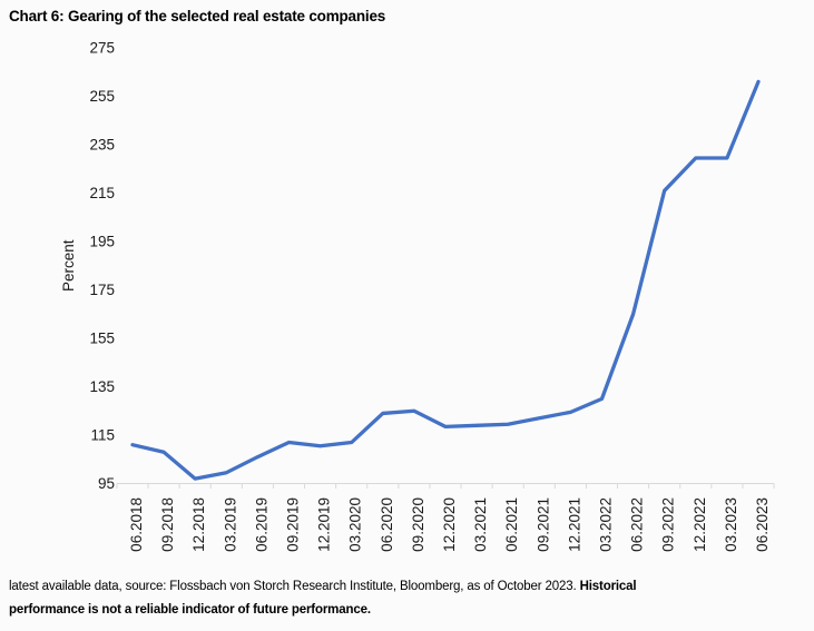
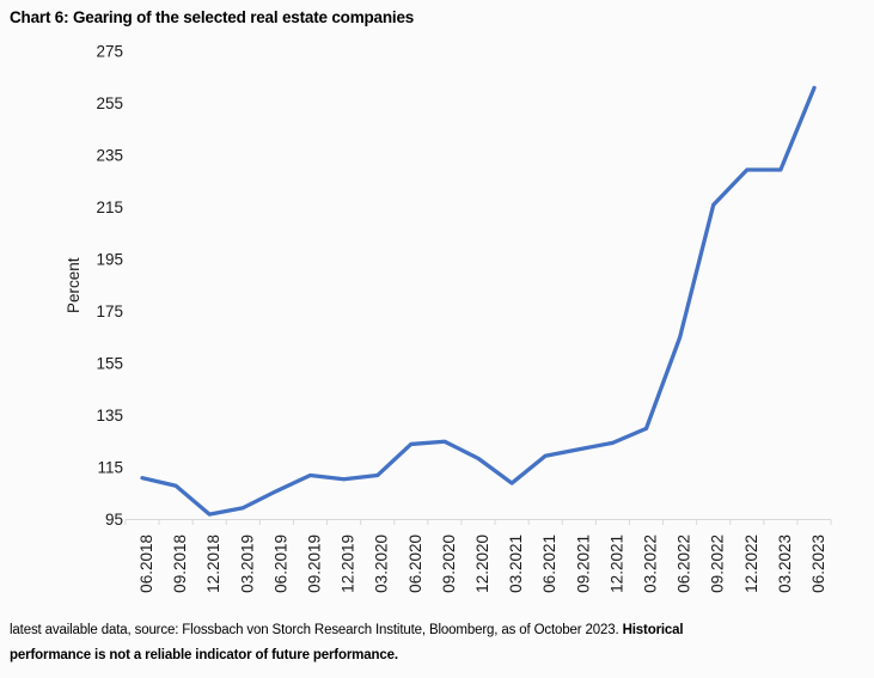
03.2021: 119 -> 109
